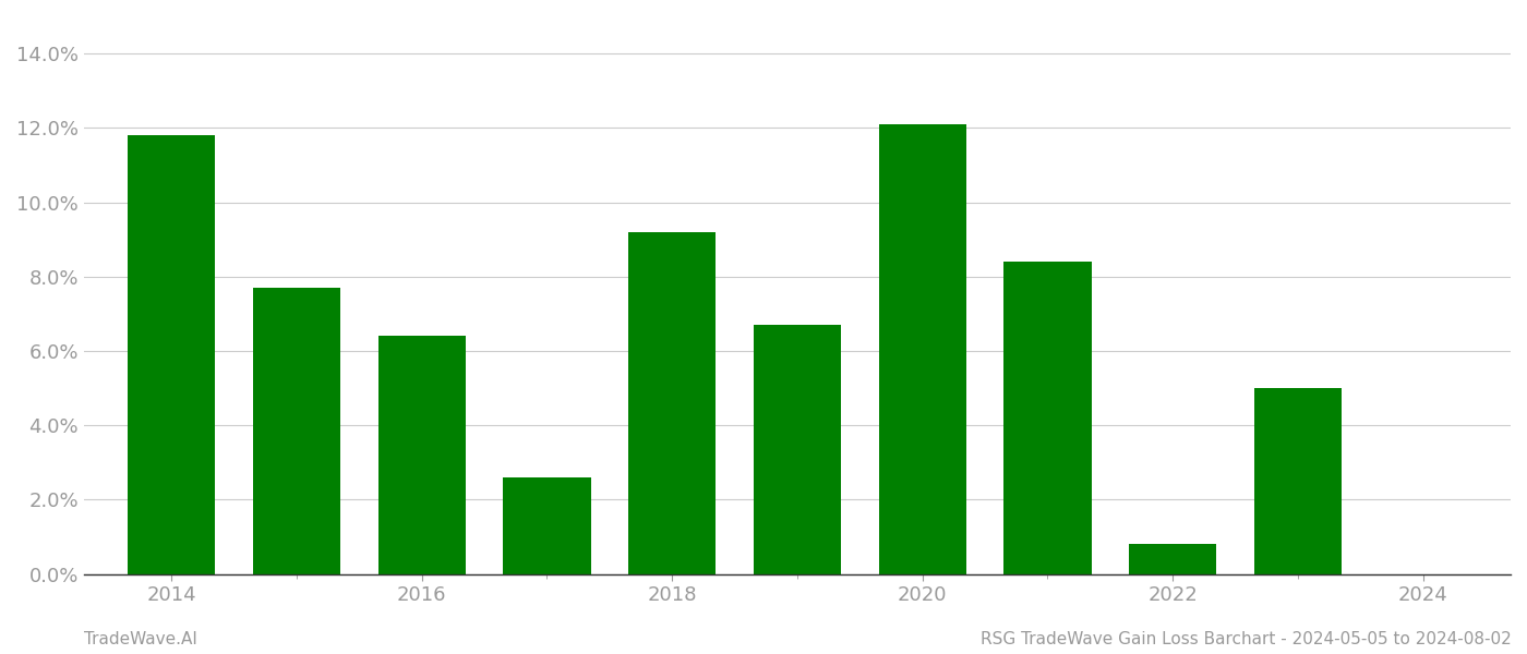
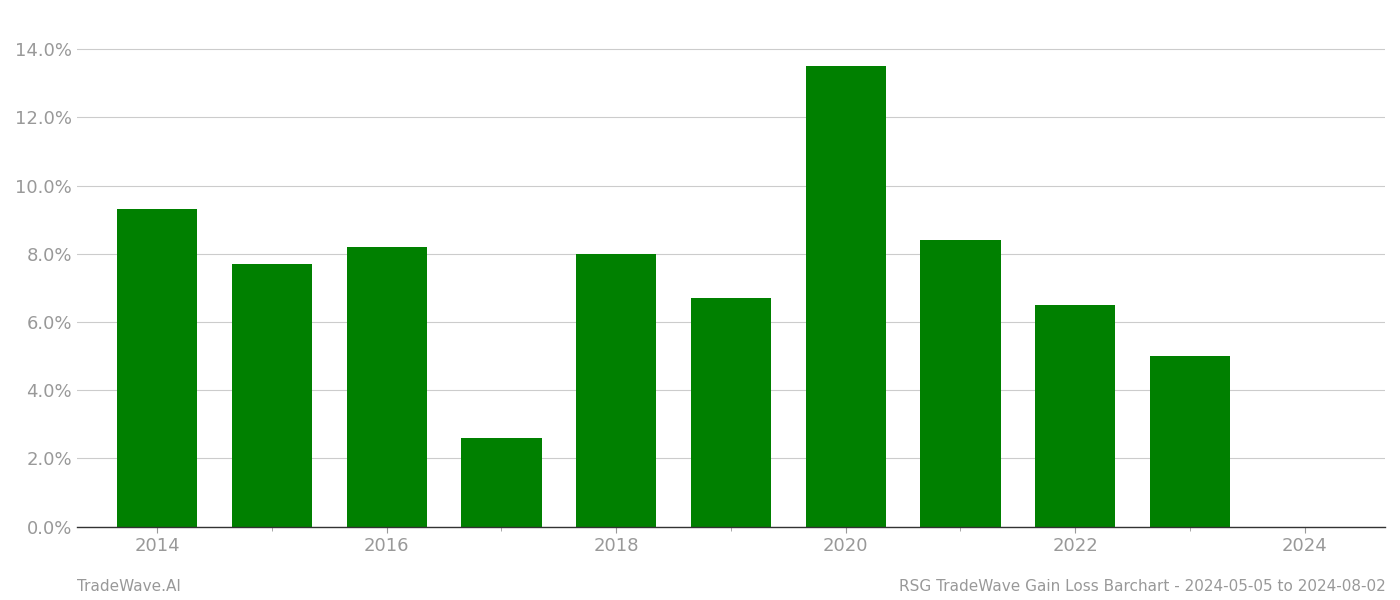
2014: 11.8% -> 9.3%
2016: 6.4% -> 8.2%
2018: 9.2% -> 8.0%
2020: 12.1% -> 13.5%
2022: 0.8% -> 6.5%
